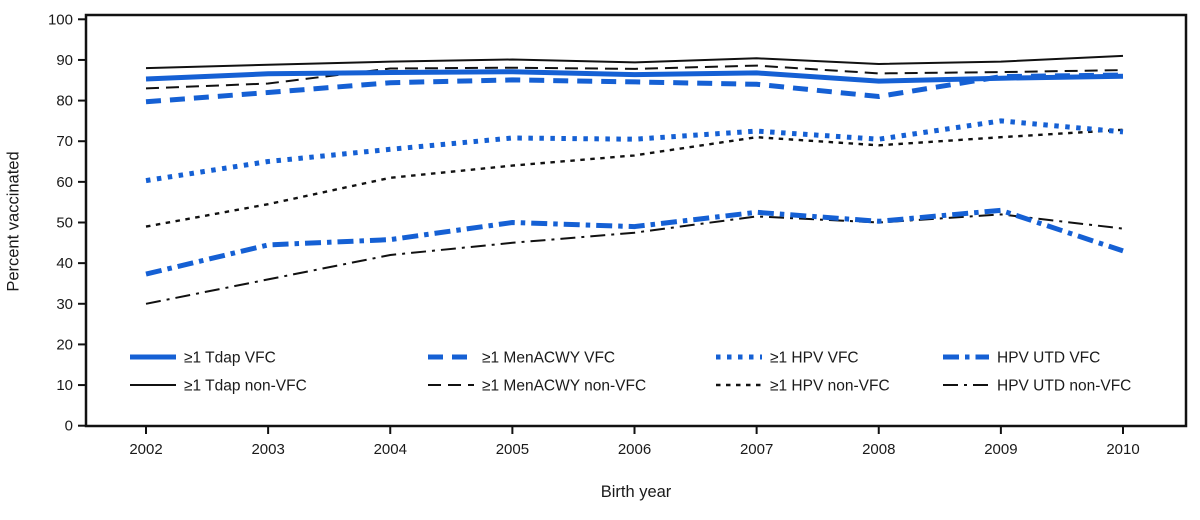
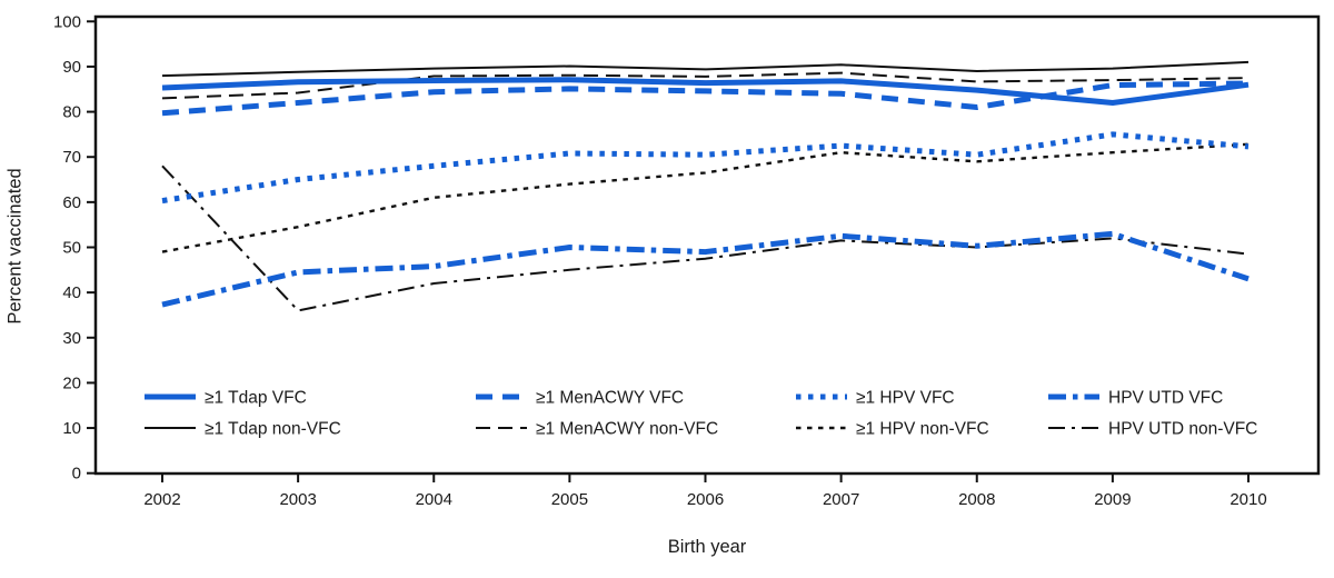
HPV UTD non-VFC/2002: 30 -> 68
≥1 Tdap VFC/2009: 86 -> 82
